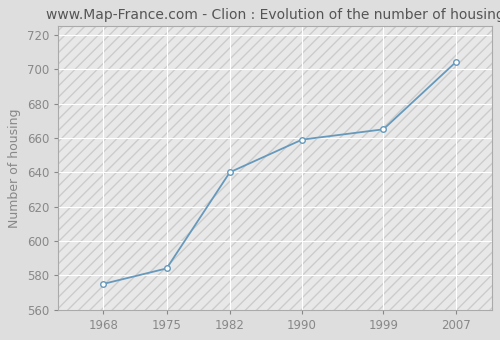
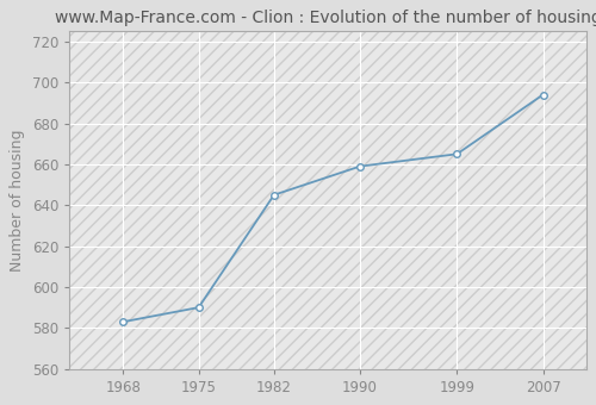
1968: 575 -> 583
1975: 584 -> 590
1982: 640 -> 645
2007: 704 -> 694
